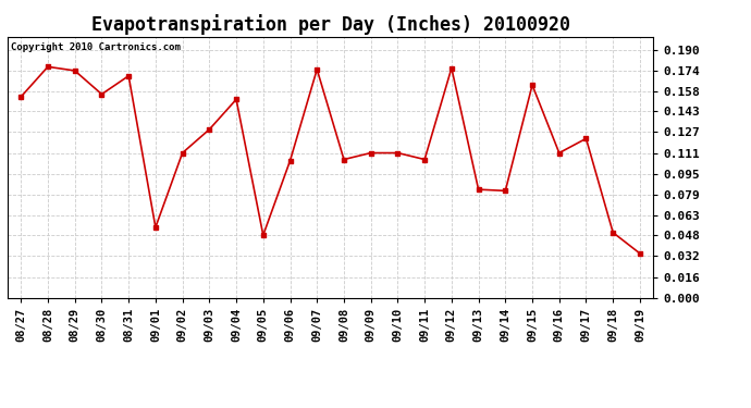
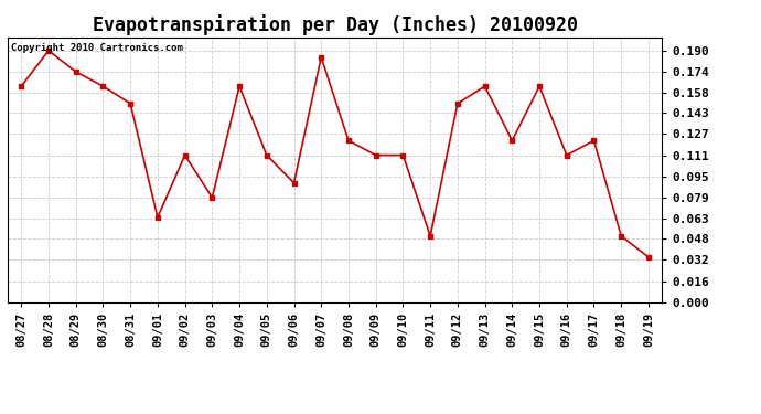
08/27: 0.154 -> 0.163
08/28: 0.177 -> 0.190
08/30: 0.156 -> 0.163
08/31: 0.170 -> 0.150
09/01: 0.054 -> 0.064
09/03: 0.129 -> 0.079
09/04: 0.152 -> 0.163
09/05: 0.048 -> 0.111
09/06: 0.105 -> 0.090
09/07: 0.175 -> 0.185
09/08: 0.106 -> 0.122
09/11: 0.106 -> 0.050
09/12: 0.176 -> 0.150
09/13: 0.083 -> 0.163
09/14: 0.082 -> 0.122
